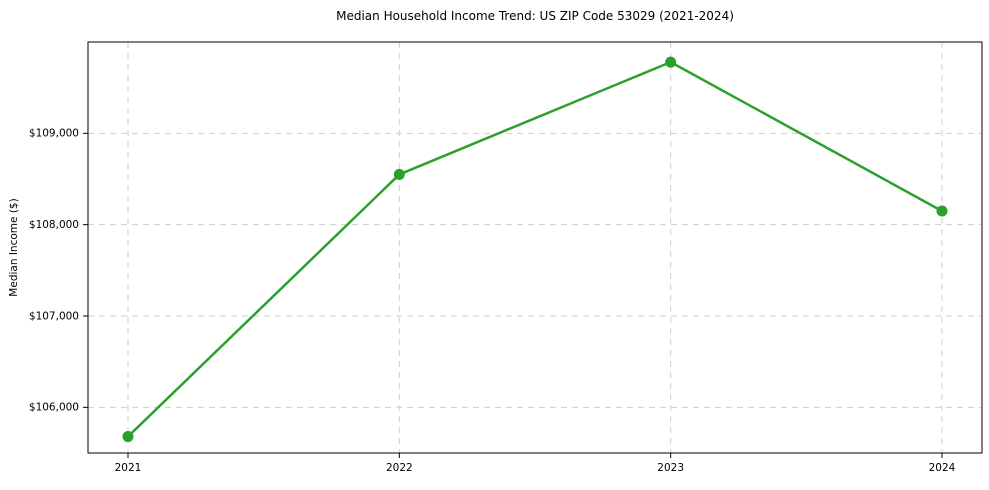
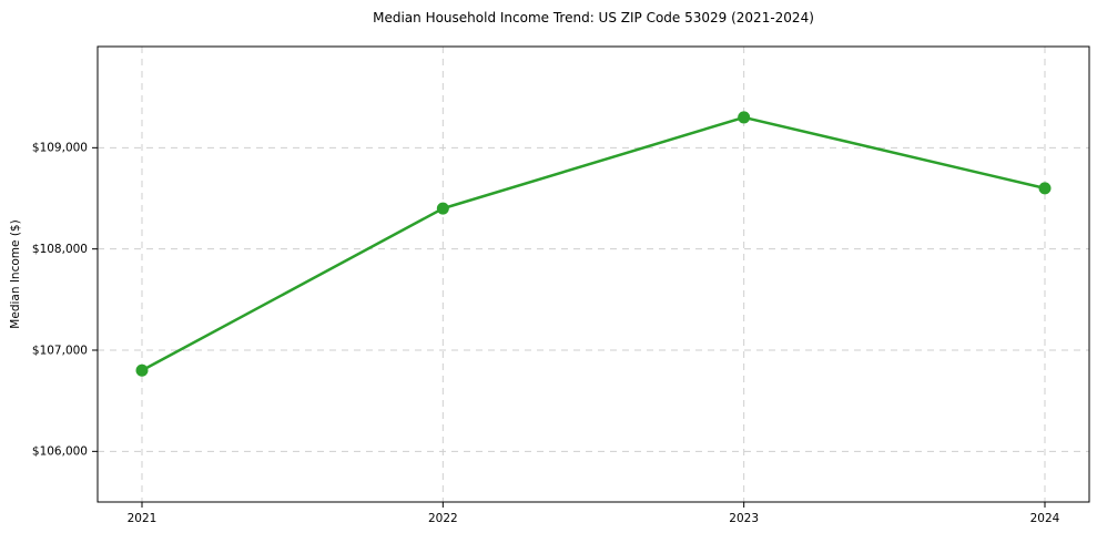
2021: $105700 -> $106800
2022: $108600 -> $108400
2023: $109800 -> $109300
2024: $108200 -> $108600
